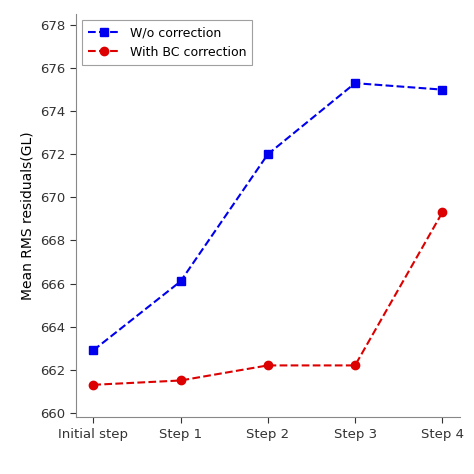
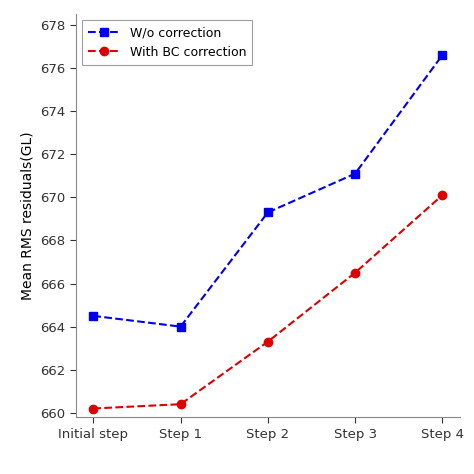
W/o correction/Initial step: 662.9 -> 664.5
With BC correction/Initial step: 661.3 -> 660.2
W/o correction/Step 1: 666.1 -> 664.0
With BC correction/Step 1: 661.5 -> 660.4
W/o correction/Step 2: 672.0 -> 669.3
With BC correction/Step 2: 662.2 -> 663.3
W/o correction/Step 3: 675.3 -> 671.1
With BC correction/Step 3: 662.2 -> 666.5
W/o correction/Step 4: 675.0 -> 676.6
With BC correction/Step 4: 669.3 -> 670.1
